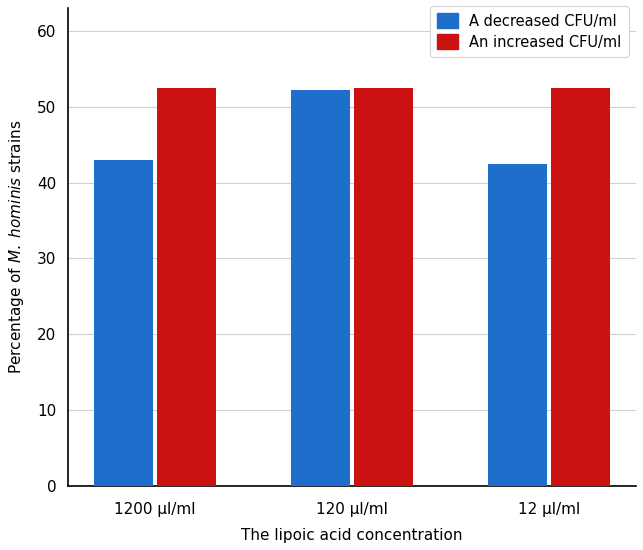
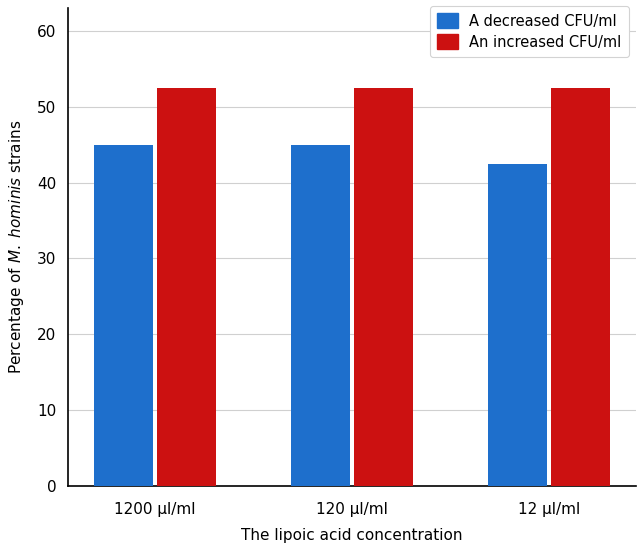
A decreased CFU/ml/1200 μl/ml: 43.0 -> 45.0
A decreased CFU/ml/120 μl/ml: 52.2 -> 45.0
